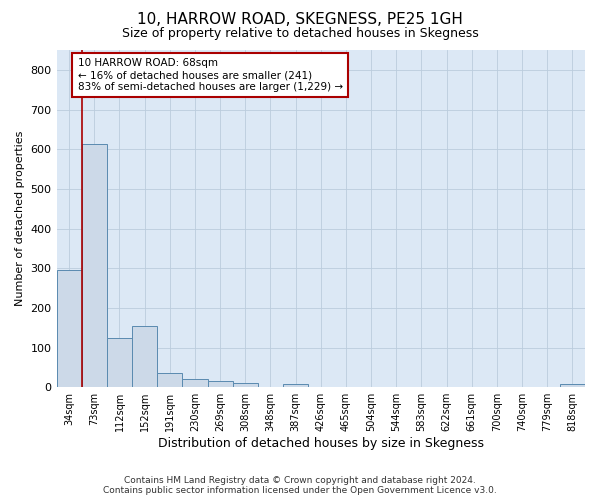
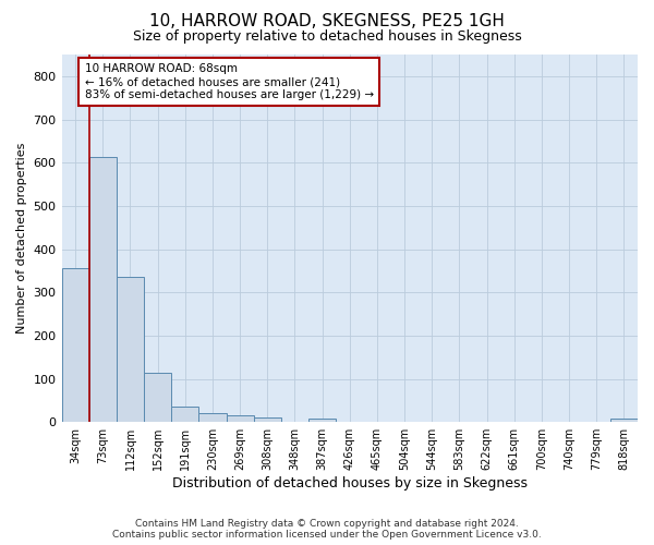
34sqm: 295 -> 357
112sqm: 125 -> 336
152sqm: 155 -> 114
